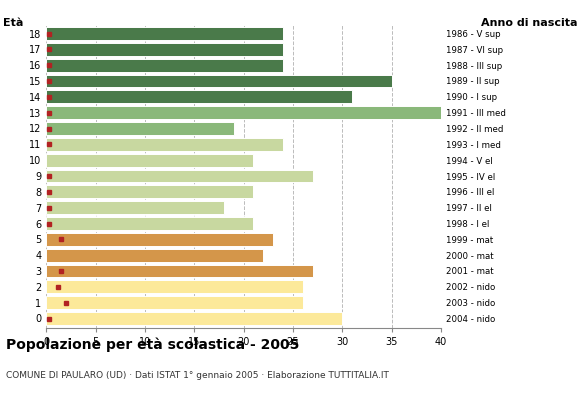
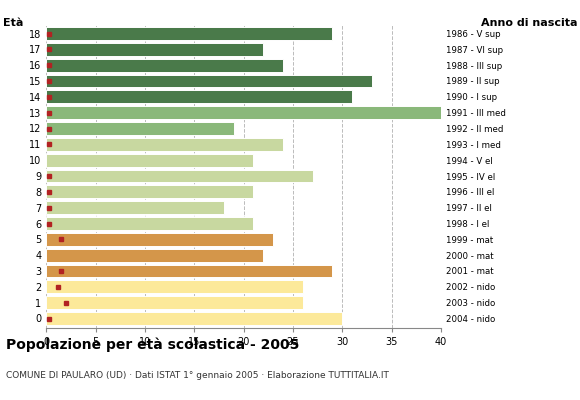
18: 24 -> 29
17: 24 -> 22
15: 35 -> 33
3: 27 -> 29
